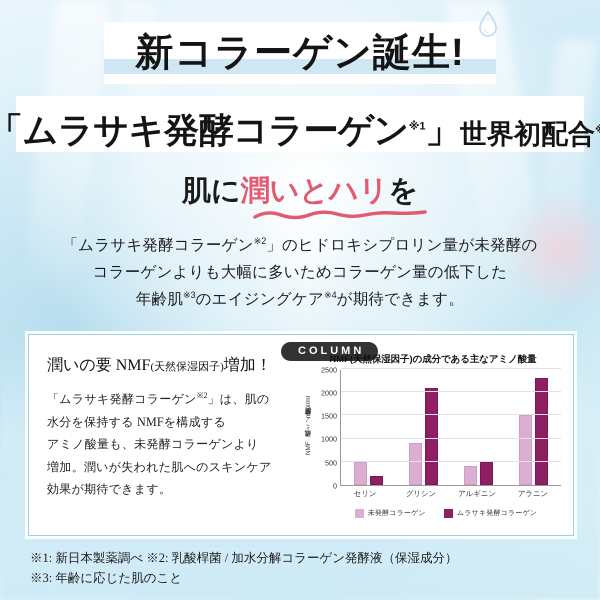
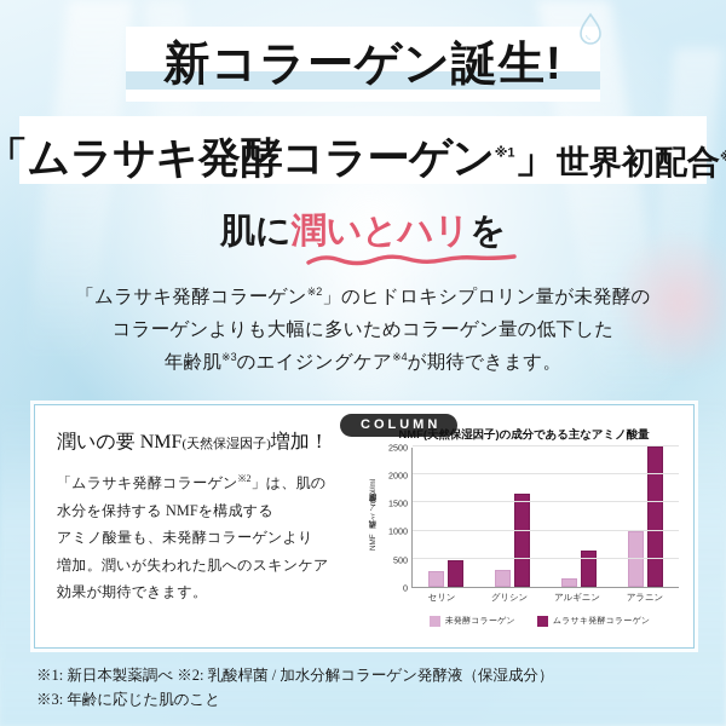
未発酵コラーゲン/セリン: 500 -> 300
ムラサキ発酵コラーゲン/セリン: 200 -> 500
未発酵コラーゲン/グリシン: 900 -> 300
ムラサキ発酵コラーゲン/グリシン: 2100 -> 1600
未発酵コラーゲン/アルギニン: 400 -> 200
ムラサキ発酵コラーゲン/アルギニン: 500 -> 600
未発酵コラーゲン/アラニン: 1500 -> 1000
ムラサキ発酵コラーゲン/アラニン: 2300 -> 2500
